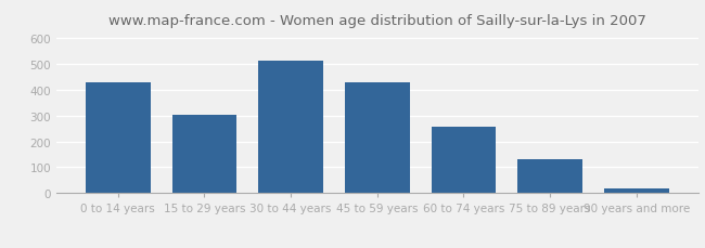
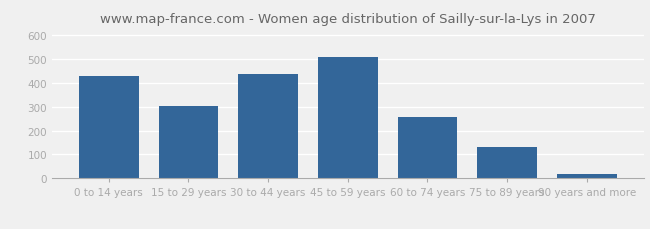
30 to 44 years: 510 -> 438
45 to 59 years: 430 -> 506
